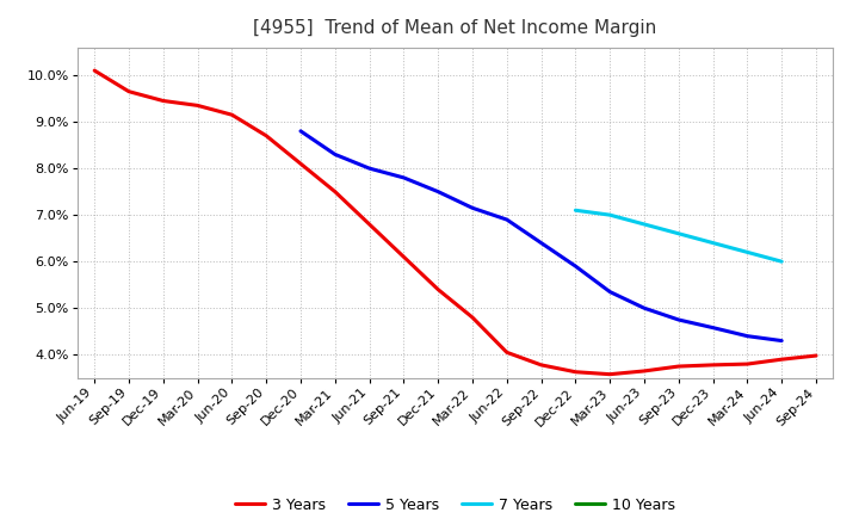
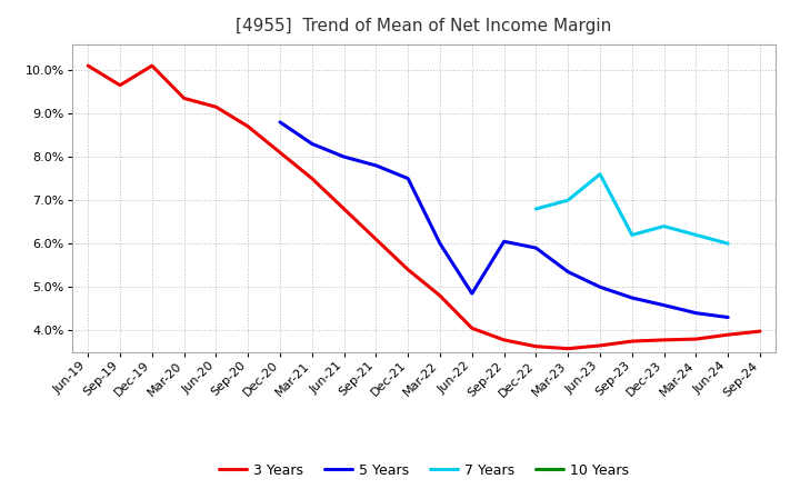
3 Years/Dec-19: 9.45% -> 10.10%
5 Years/Mar-22: 7.15% -> 6.00%
5 Years/Jun-22: 6.90% -> 4.85%
5 Years/Sep-22: 6.40% -> 6.05%
7 Years/Dec-22: 7.1% -> 6.8%
7 Years/Jun-23: 6.8% -> 7.6%
7 Years/Sep-23: 6.6% -> 6.2%
